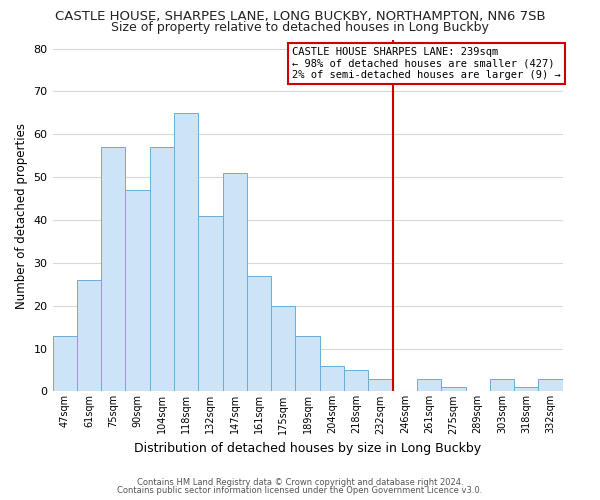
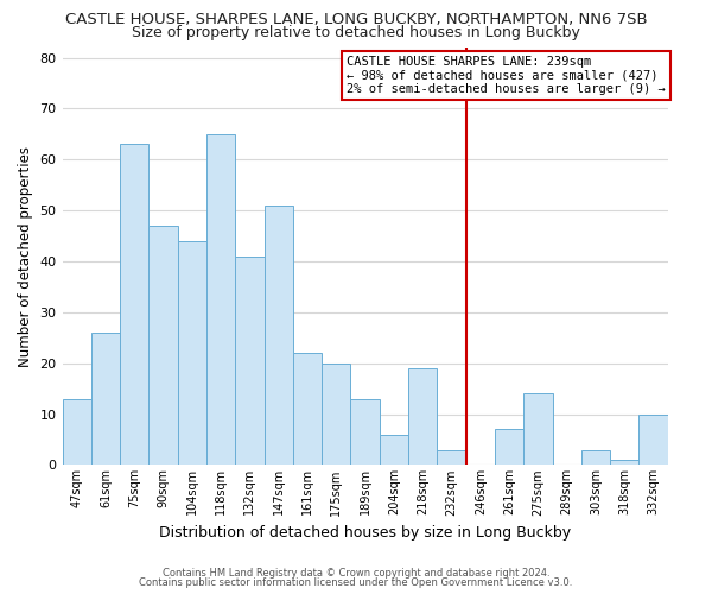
75sqm: 57 -> 63
104sqm: 57 -> 44
161sqm: 27 -> 22
218sqm: 5 -> 19
261sqm: 3 -> 7
275sqm: 1 -> 14
332sqm: 3 -> 10
